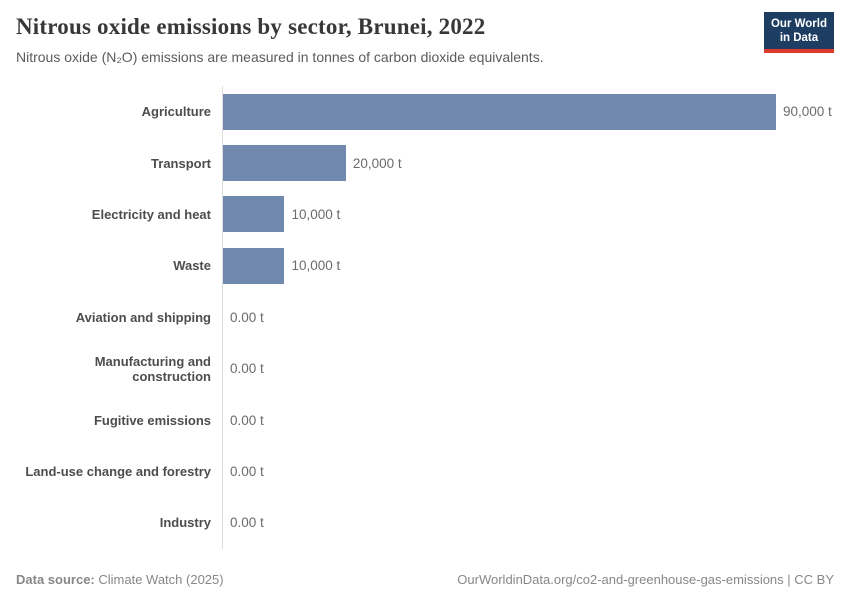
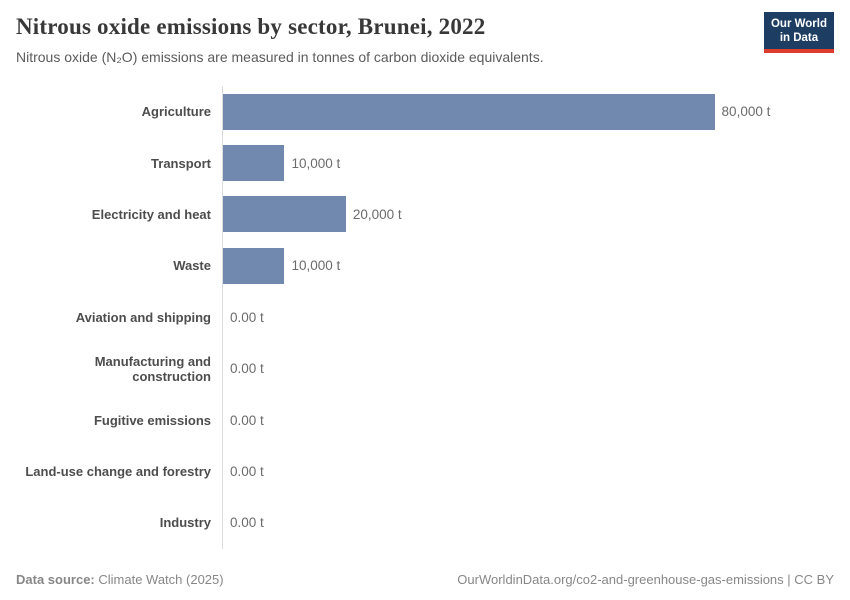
Agriculture: 90,000 -> 80,000
Transport: 20,000 -> 10,000
Electricity and heat: 10,000 -> 20,000
